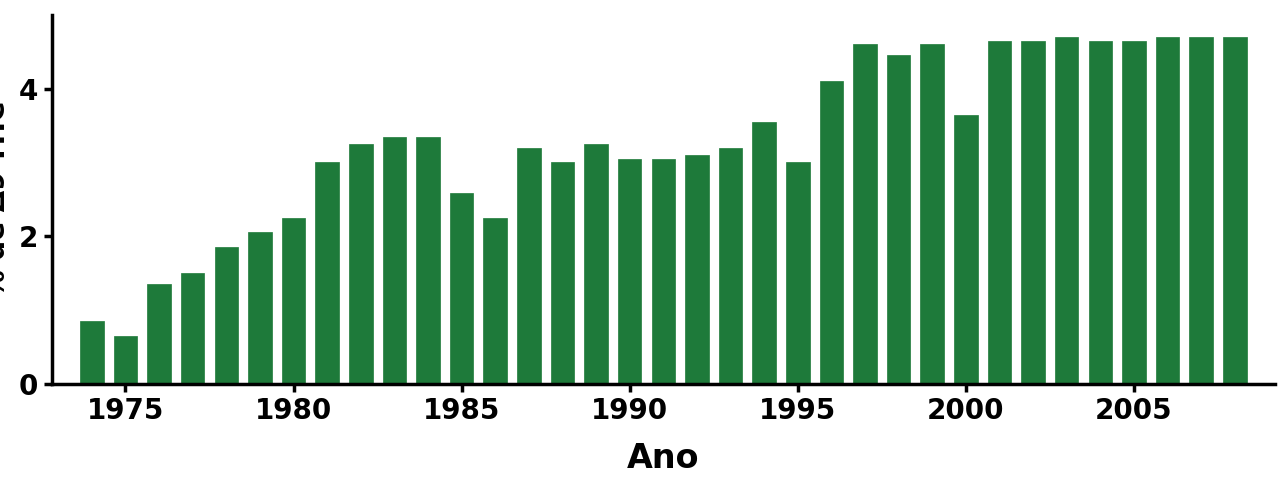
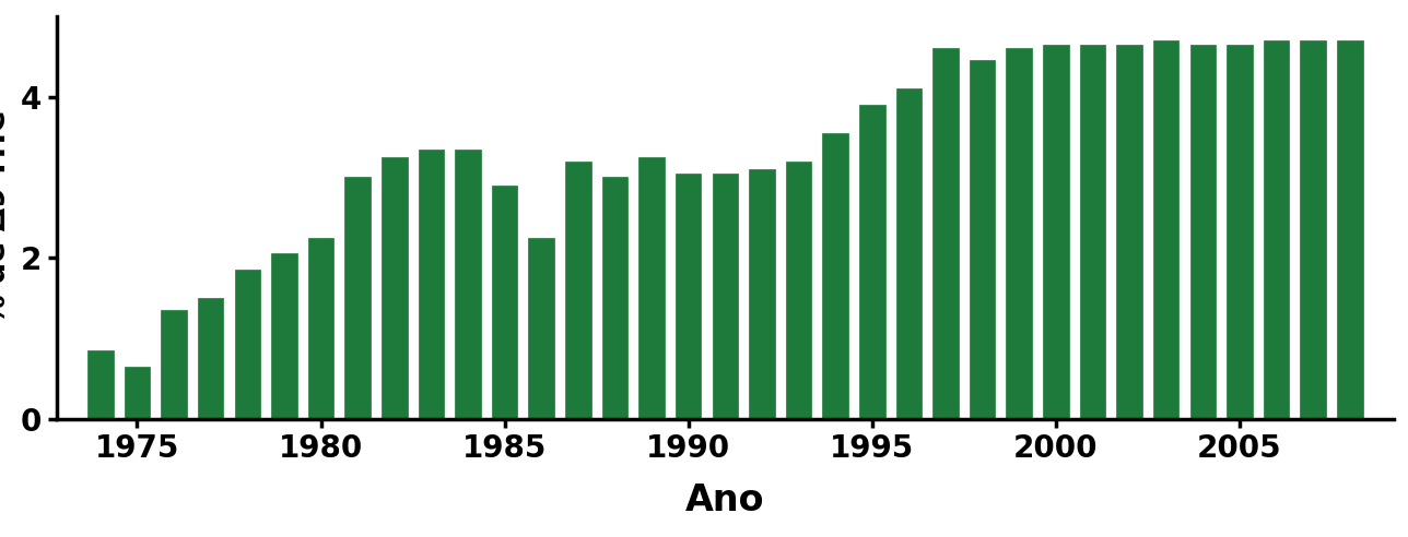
1985: 2.58 -> 2.90
1995: 3.00 -> 3.90
2000: 3.64 -> 4.65
